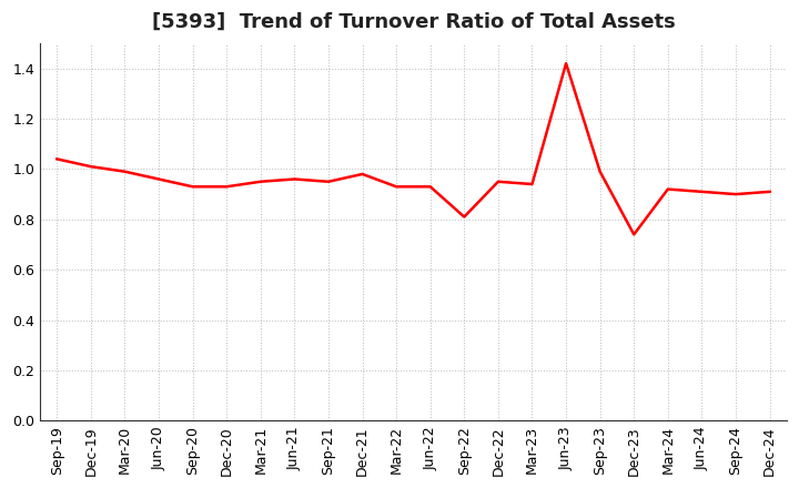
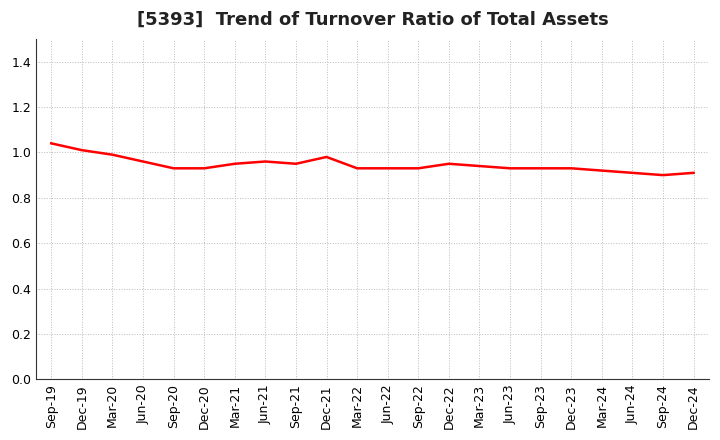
Sep-22: 0.81 -> 0.93
Jun-23: 1.42 -> 0.93
Sep-23: 0.99 -> 0.93
Dec-23: 0.74 -> 0.93
